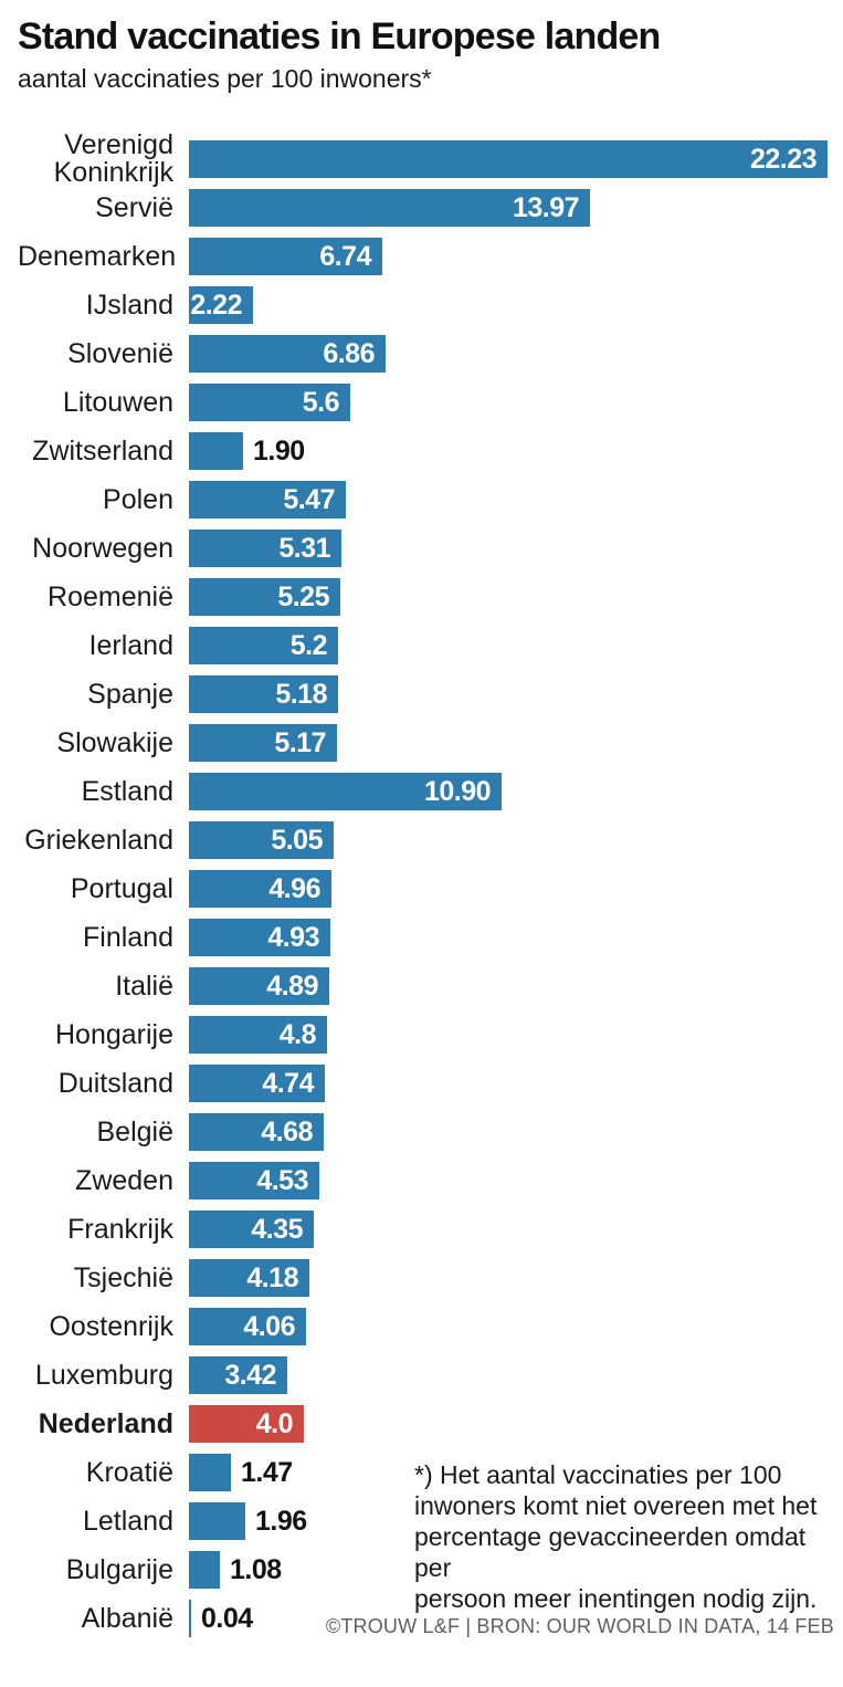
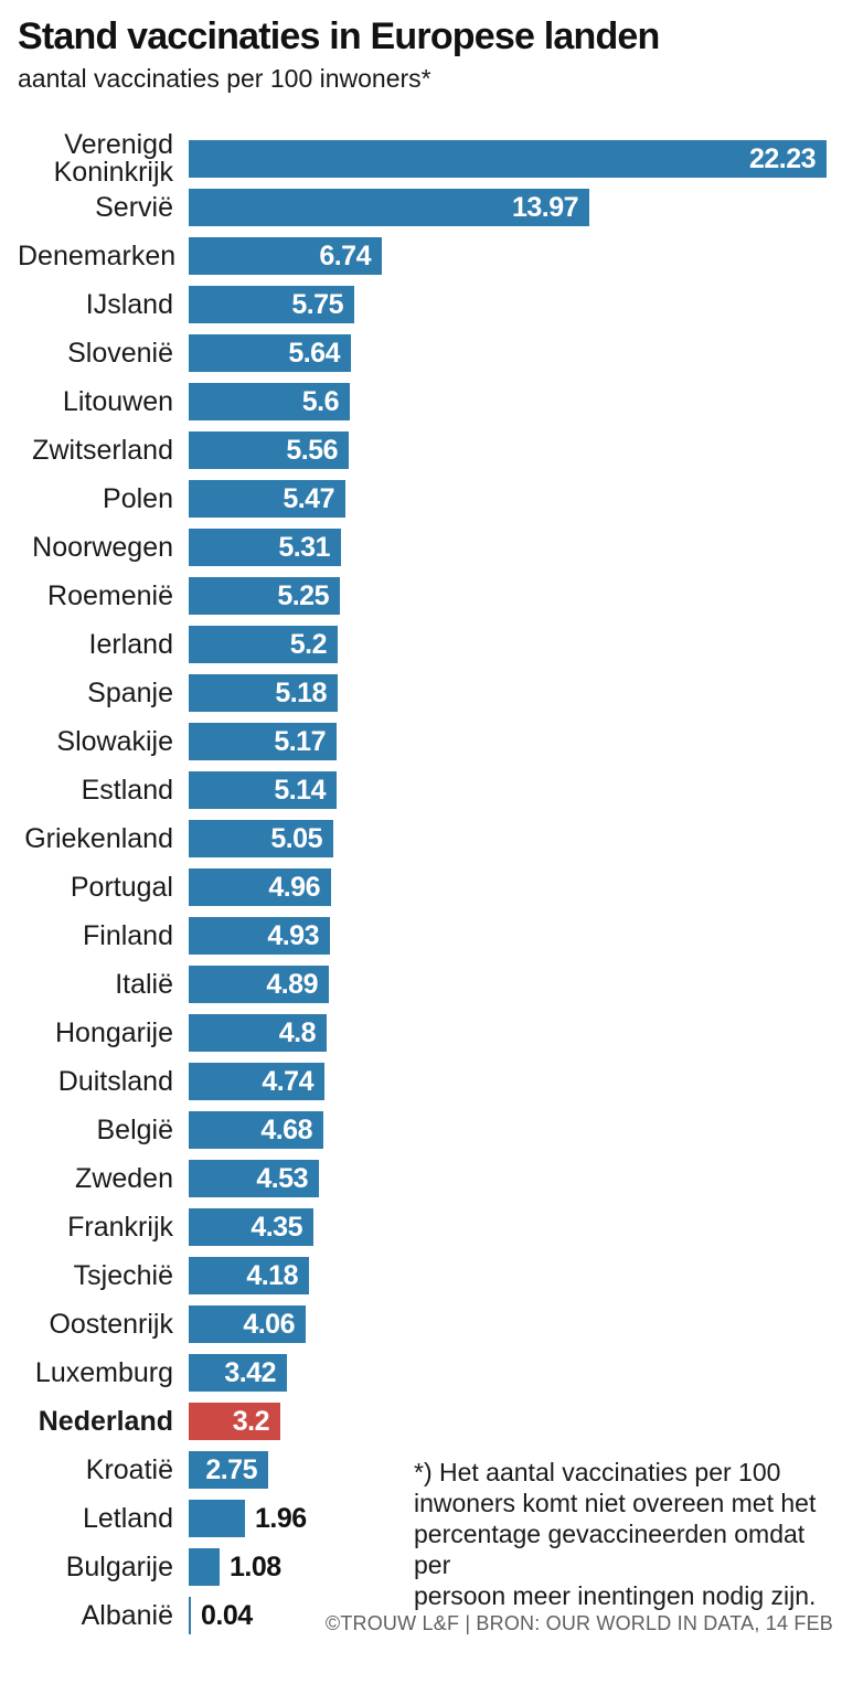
IJsland: 2.22 -> 5.75
Slovenië: 6.86 -> 5.64
Zwitserland: 1.90 -> 5.56
Estland: 10.90 -> 5.14
Nederland: 4.0 -> 3.2
Kroatië: 1.47 -> 2.75
